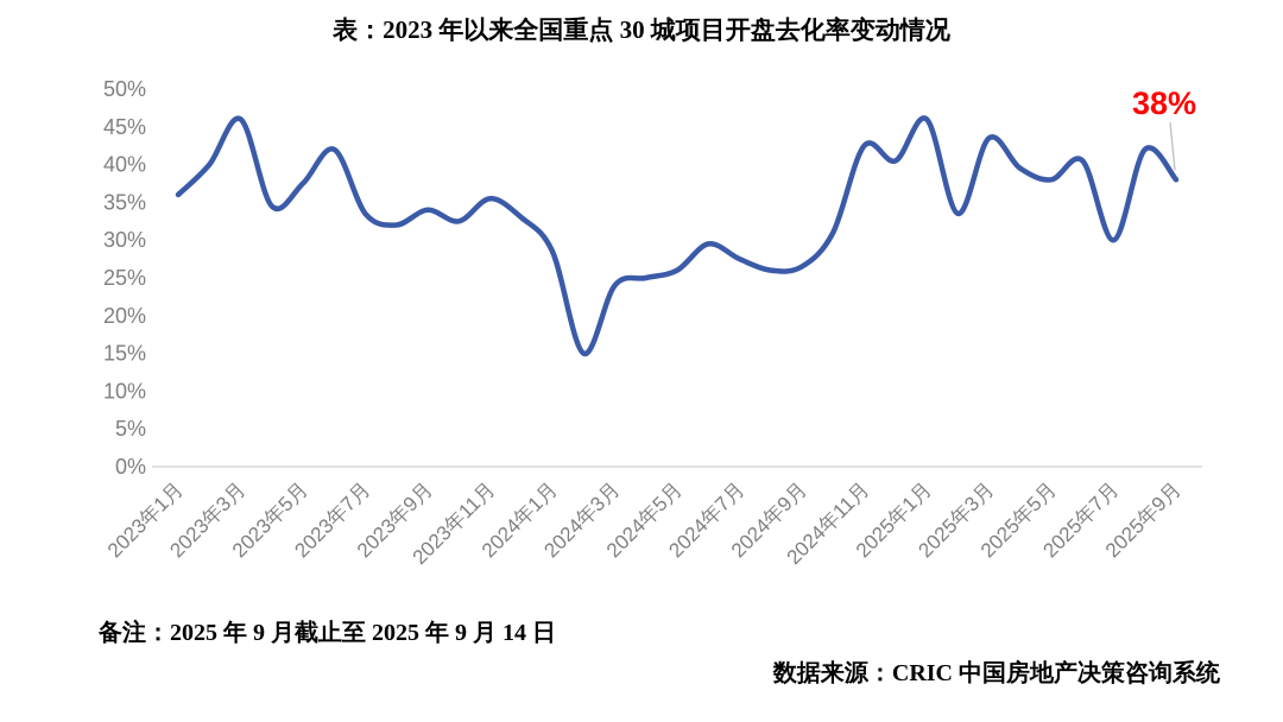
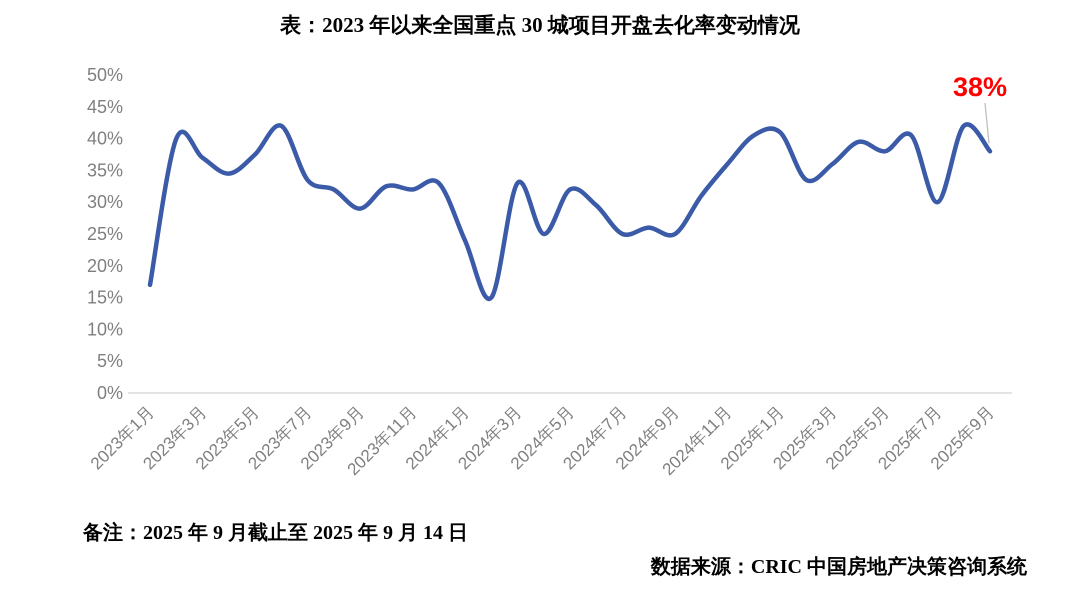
2023年1月: 36% -> 17%
2023年3月: 46% -> 37%
2023年9月: 34% -> 29%
2023年11月: 36% -> 32%
2024年1月: 28% -> 24%
2024年3月: 24% -> 33%
2024年5月: 26% -> 32%
2024年7月: 28% -> 25%
2024年9月: 26% -> 25%
2024年11月: 42% -> 36%
2025年1月: 46% -> 41%
2025年3月: 44% -> 36%
